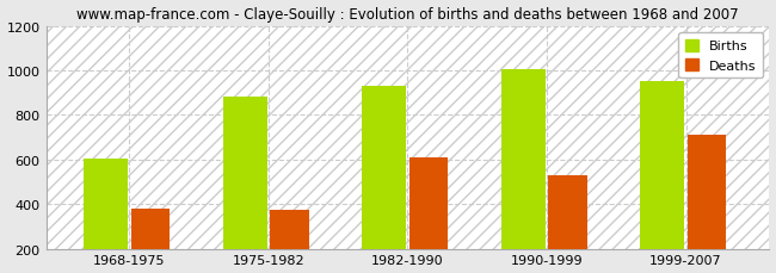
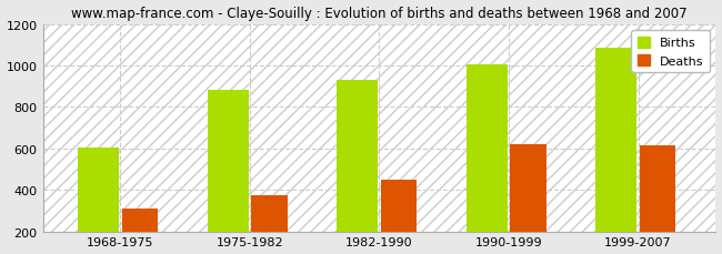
Deaths/1968-1975: 380 -> 310
Deaths/1982-1990: 610 -> 450
Deaths/1990-1999: 530 -> 620
Births/1999-2007: 950 -> 1080
Deaths/1999-2007: 710 -> 620
